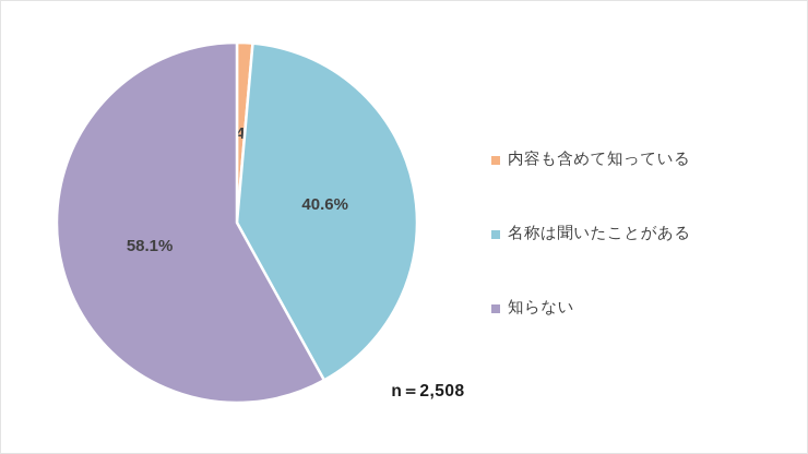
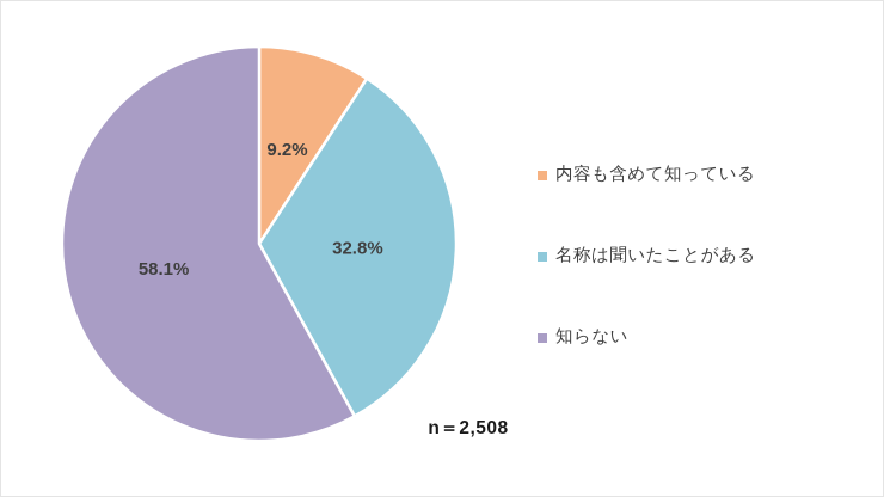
内容も含めて知っている: 1.4% -> 9.2%
名称は聞いたことがある: 40.6% -> 32.8%
